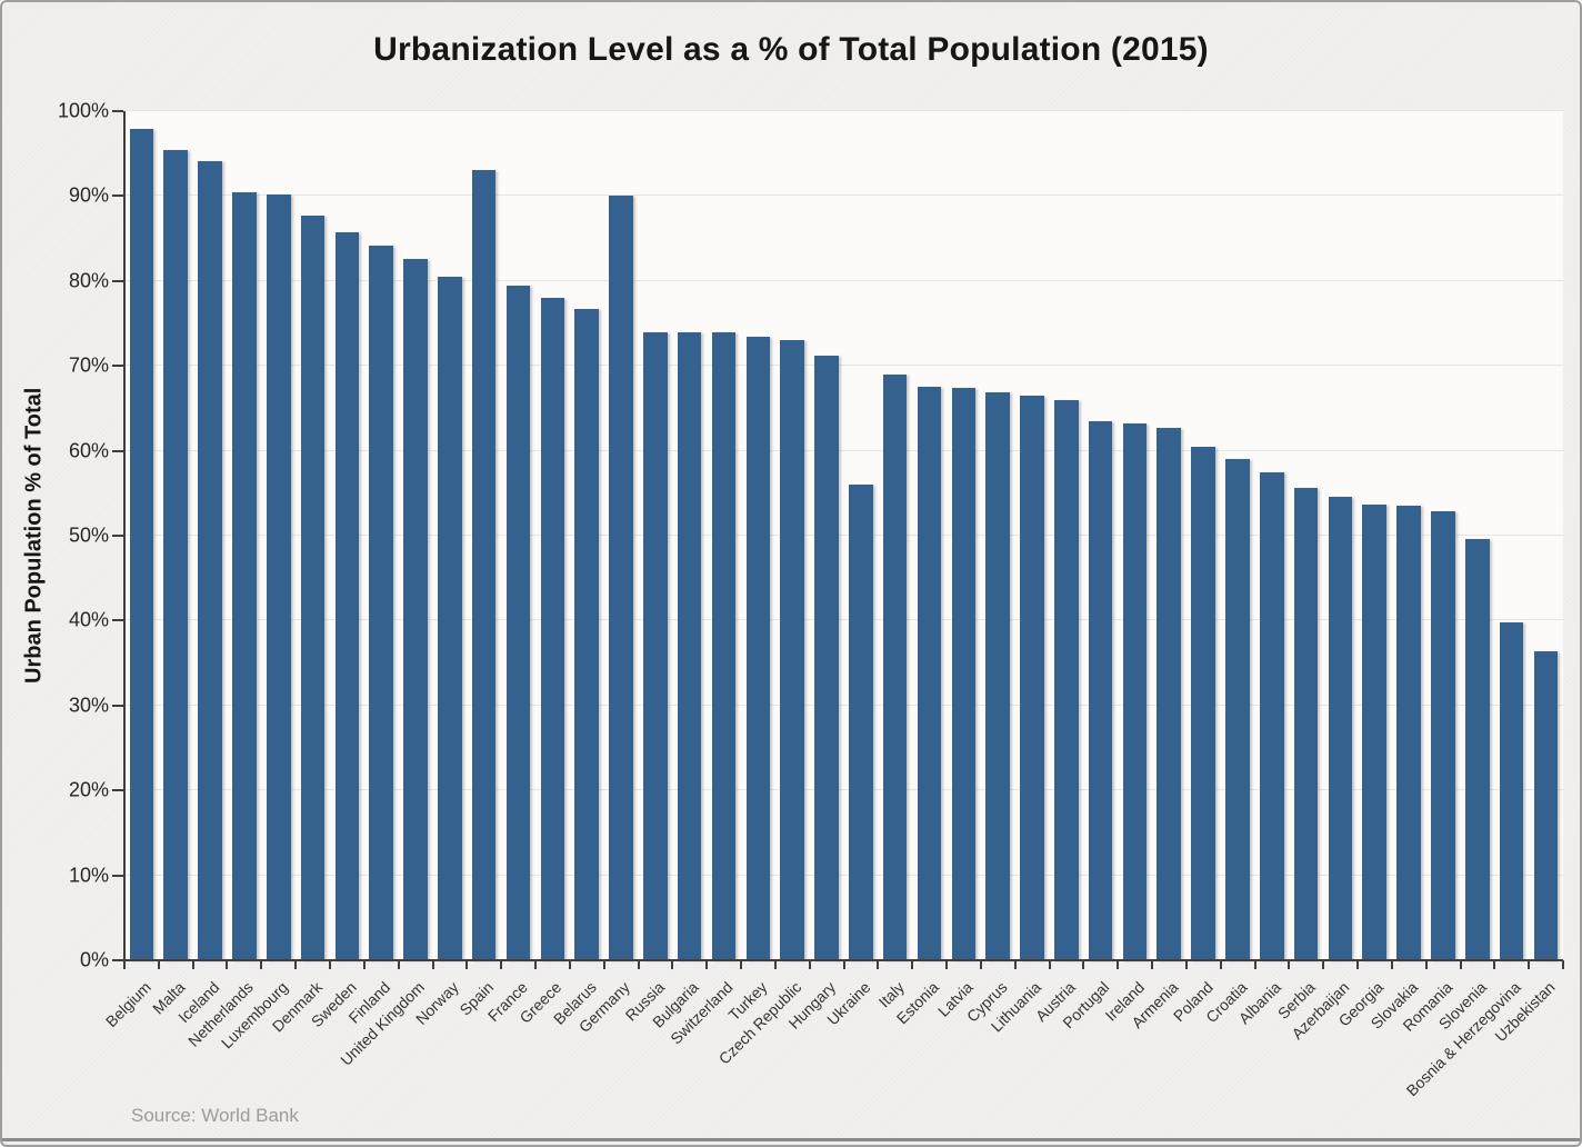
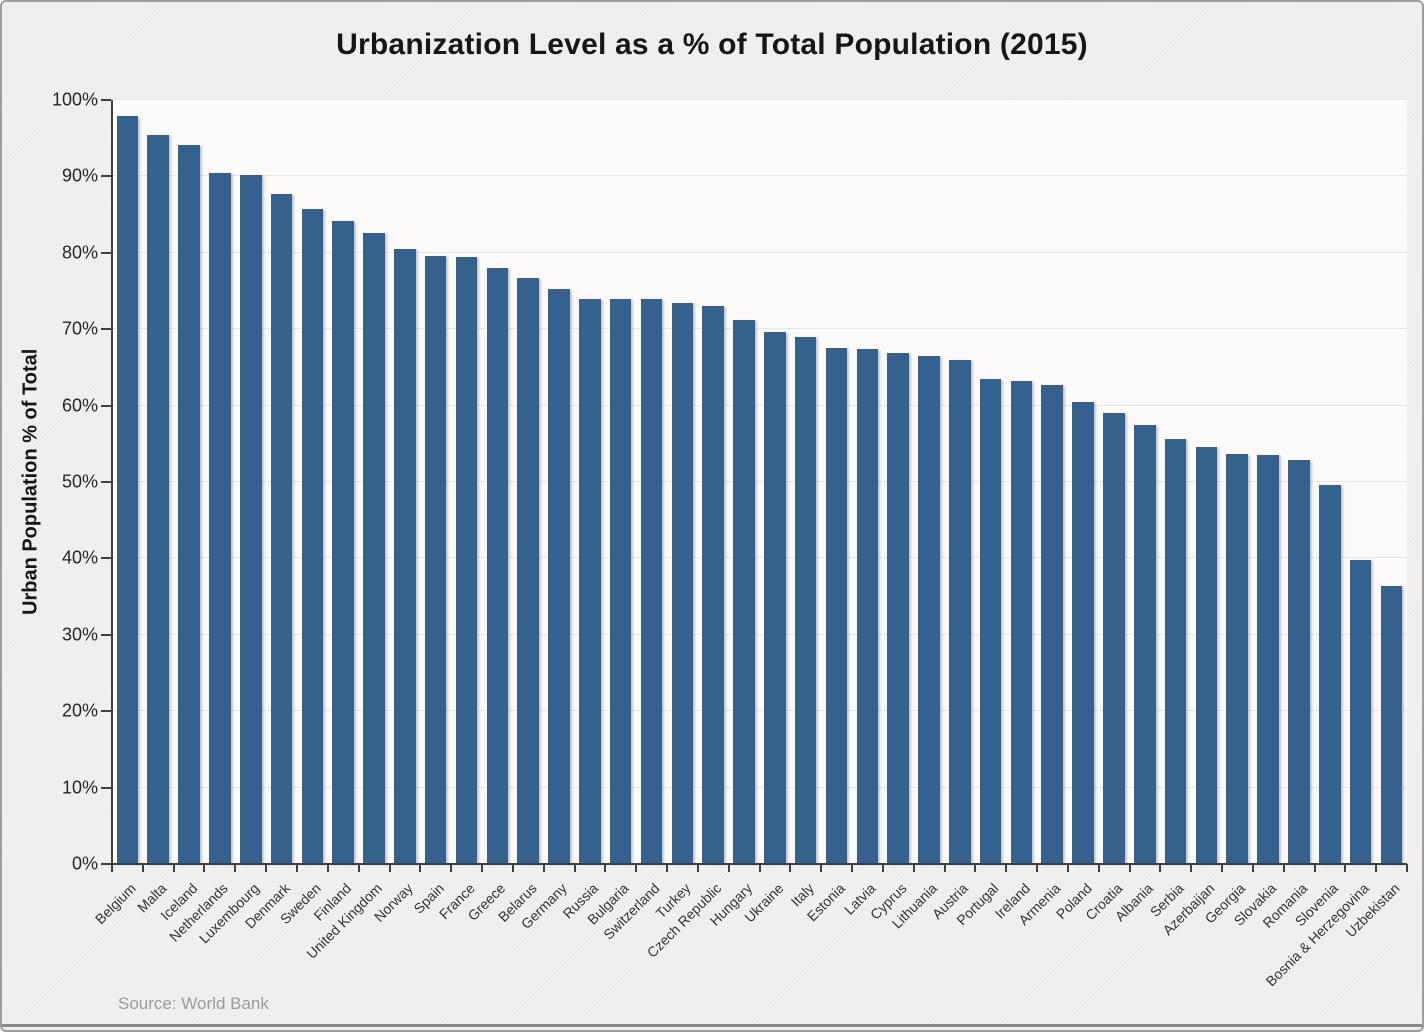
Spain: 93% -> 80%
Germany: 90% -> 75%
Ukraine: 56% -> 70%
